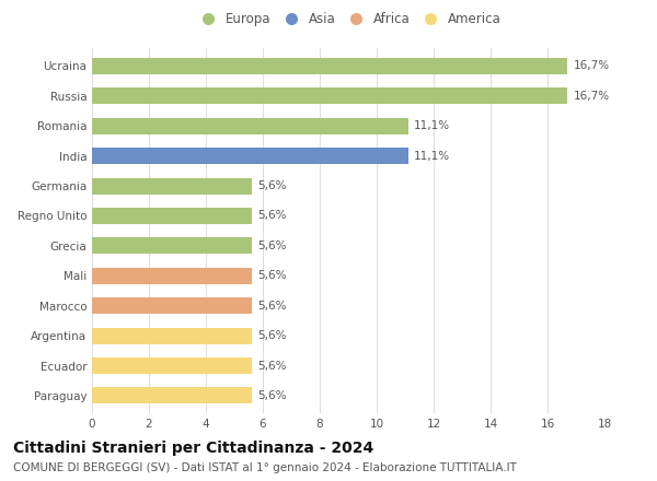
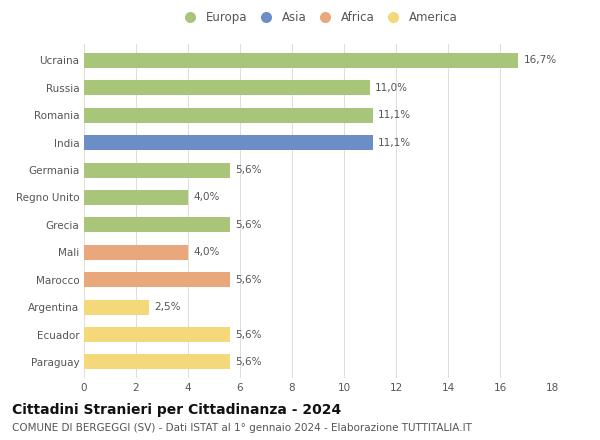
Russia: 16,7% -> 11,0%
Regno Unito: 5,6% -> 4,0%
Mali: 5,6% -> 4,0%
Argentina: 5,6% -> 2,5%
